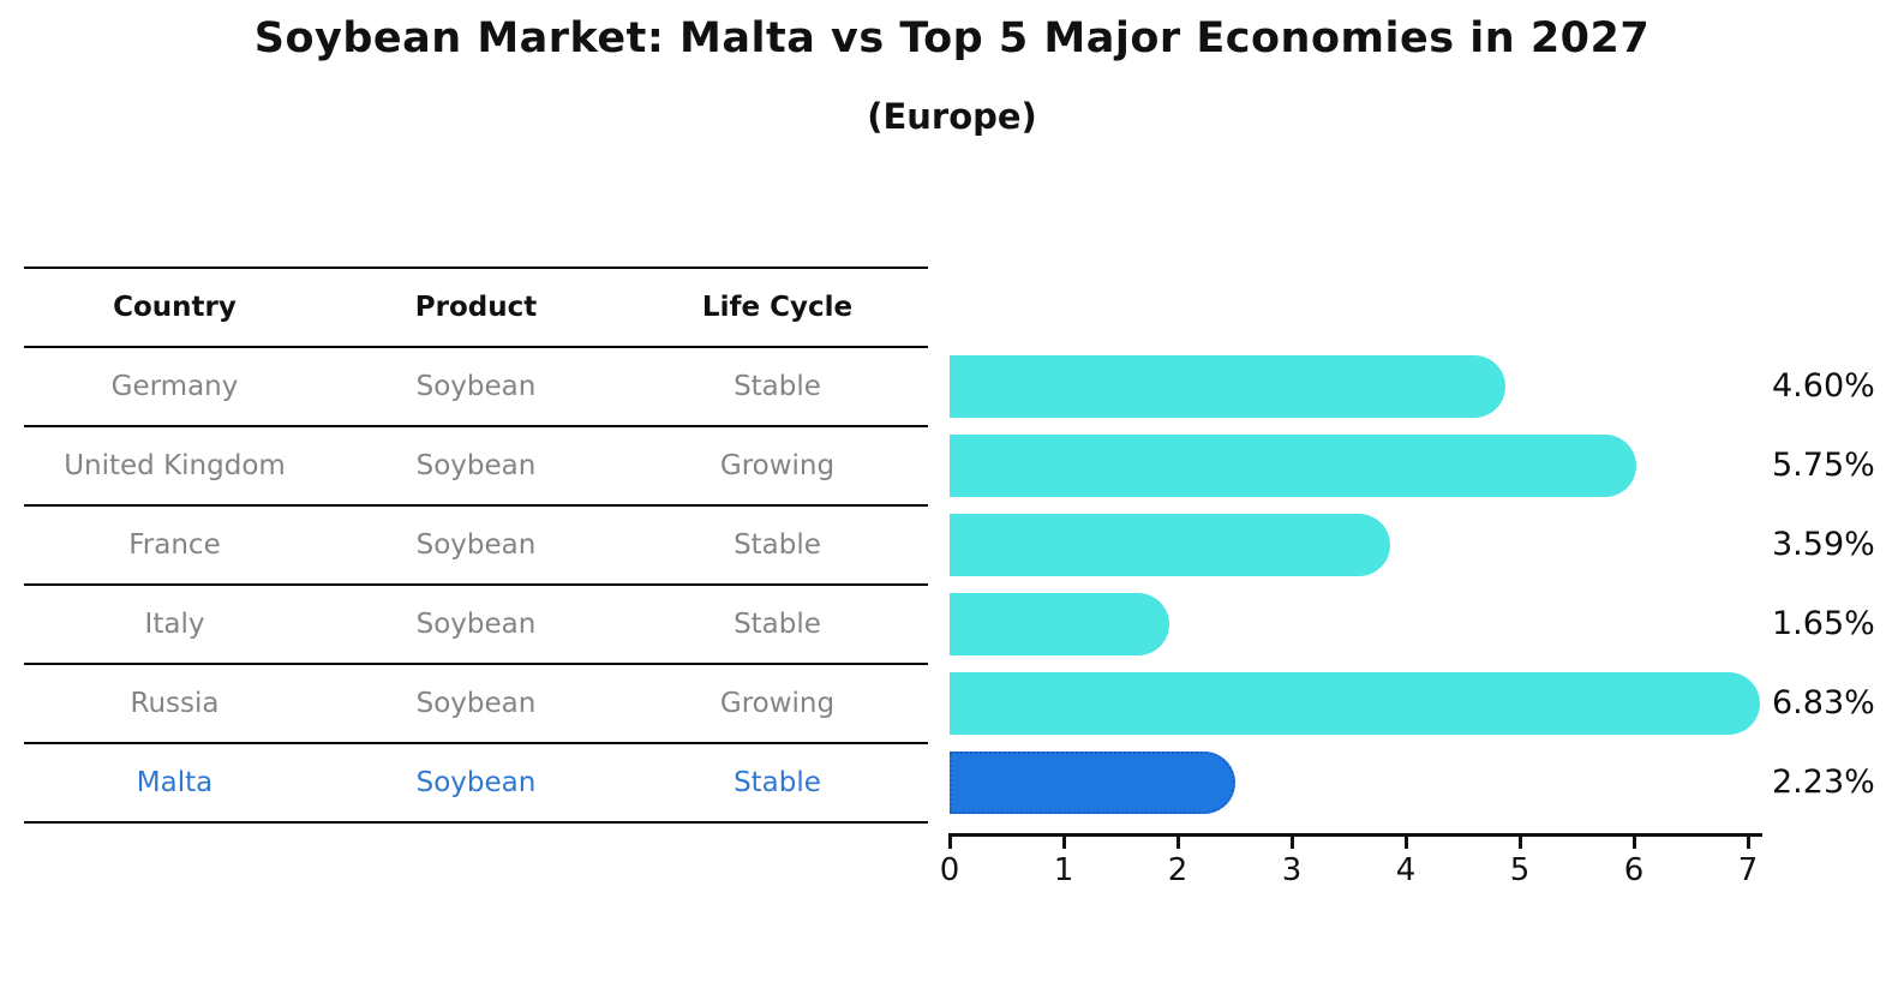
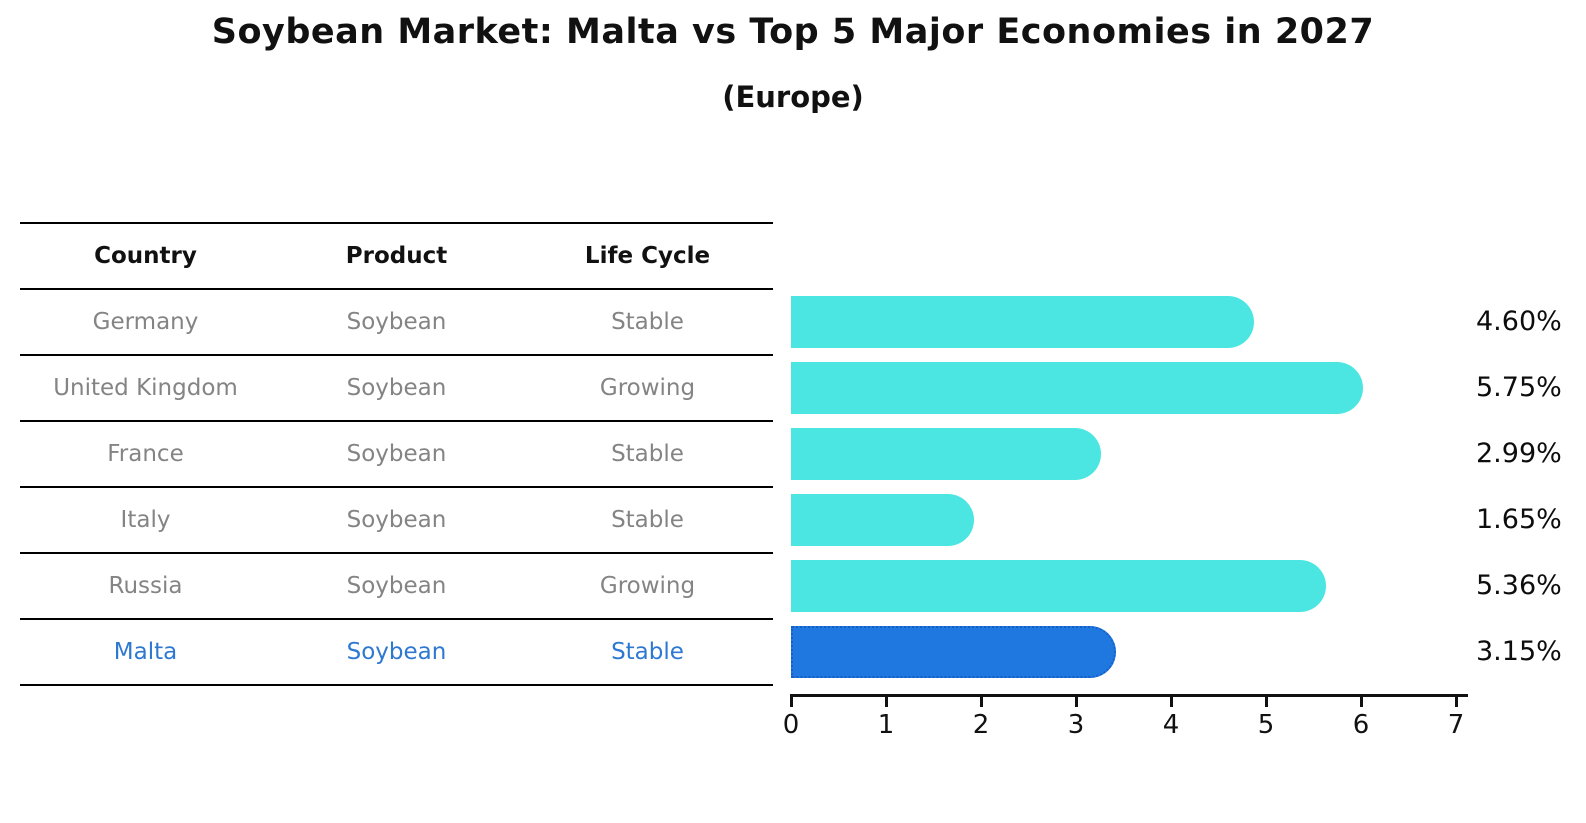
France: 3.59% -> 2.99%
Russia: 6.83% -> 5.36%
Malta: 2.23% -> 3.15%
